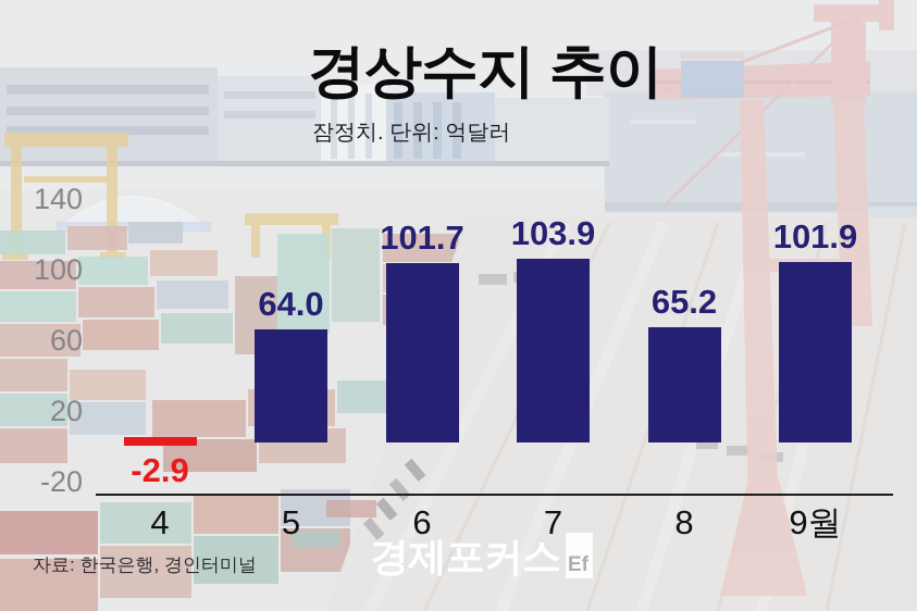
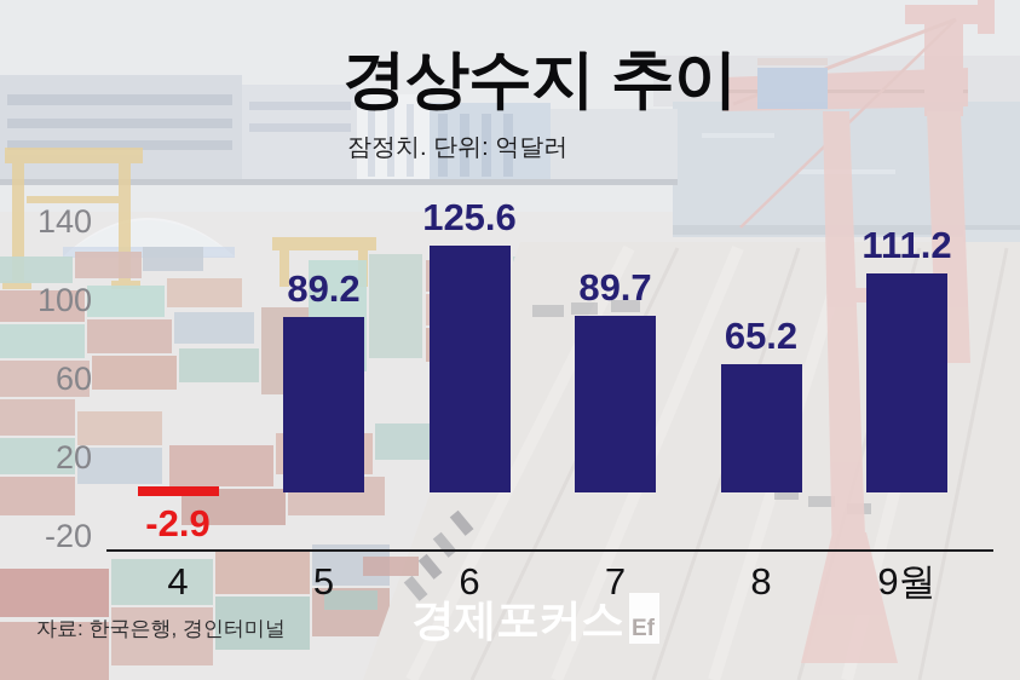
5: 64.0 -> 89.2
6: 101.7 -> 125.6
7: 103.9 -> 89.7
9월: 101.9 -> 111.2
